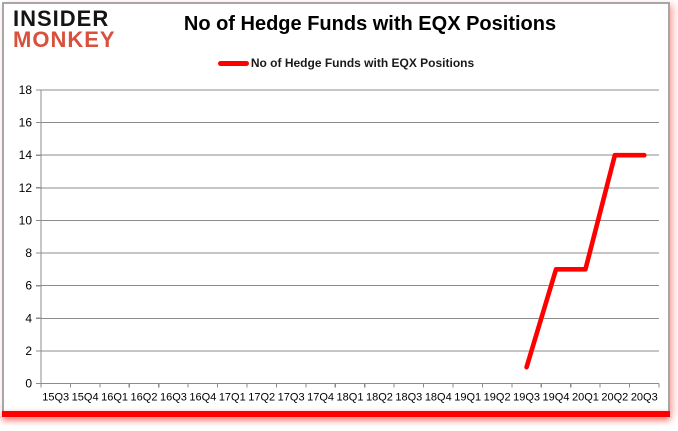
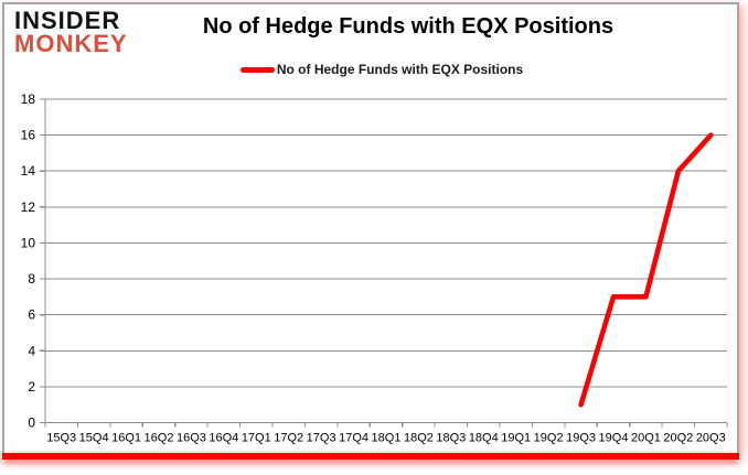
20Q3: 14 -> 16
